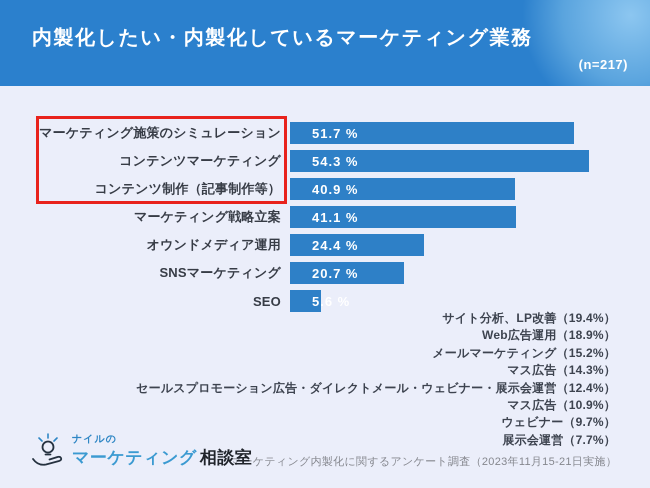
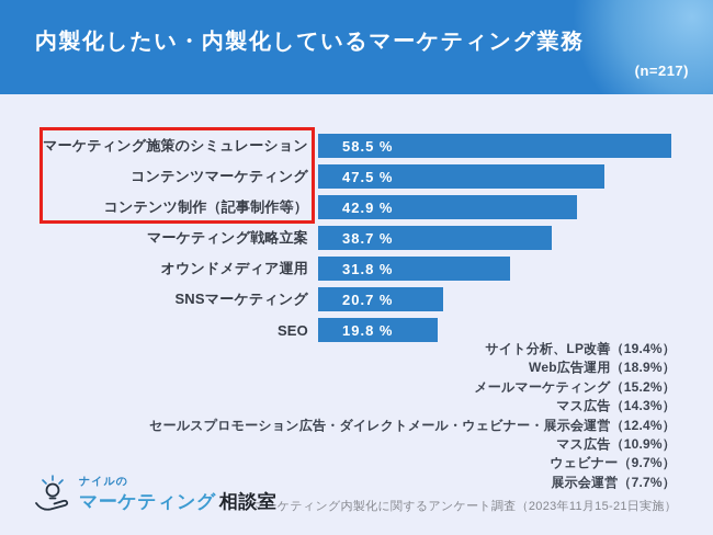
マーケティング施策のシミュレーション: 51.7 -> 58.5
コンテンツマーケティング: 54.3 -> 47.5
コンテンツ制作（記事制作等）: 40.9 -> 42.9
マーケティング戦略立案: 41.1 -> 38.7
オウンドメディア運用: 24.4 -> 31.8
SEO: 5.6 -> 19.8
